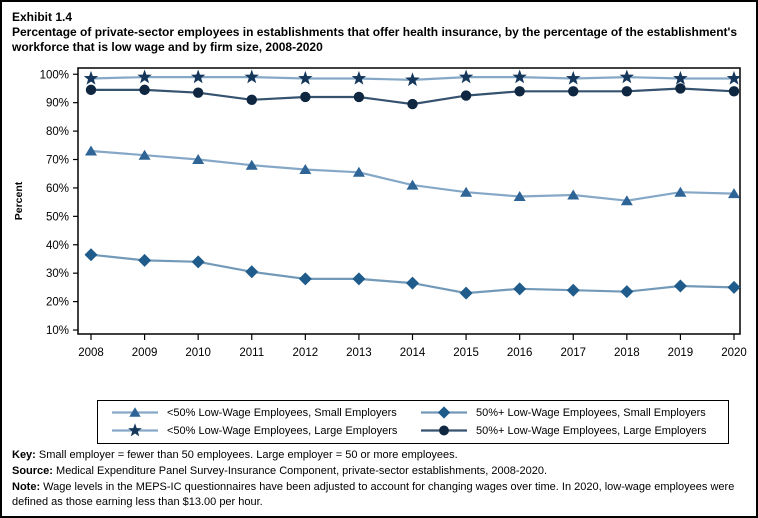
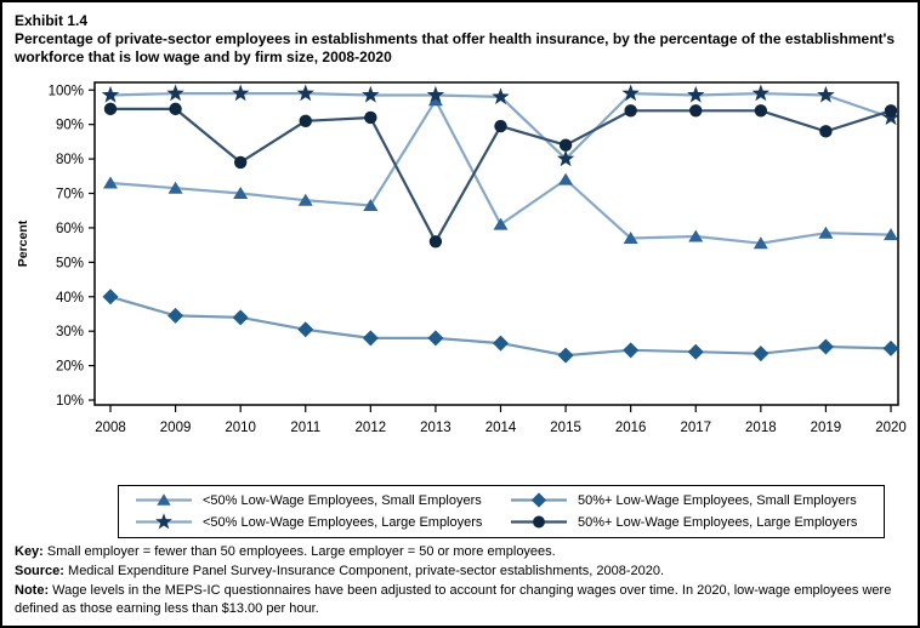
50%+ Low-Wage Employees, Small Employers/2008: 36% -> 40%
50%+ Low-Wage Employees, Large Employers/2010: 94% -> 79%
<50% Low-Wage Employees, Small Employers/2013: 66% -> 97%
50%+ Low-Wage Employees, Large Employers/2013: 92% -> 56%
<50% Low-Wage Employees, Small Employers/2015: 58% -> 74%
<50% Low-Wage Employees, Large Employers/2015: 99% -> 80%
50%+ Low-Wage Employees, Large Employers/2015: 92% -> 84%
50%+ Low-Wage Employees, Large Employers/2019: 95% -> 88%
<50% Low-Wage Employees, Large Employers/2020: 98% -> 92%
